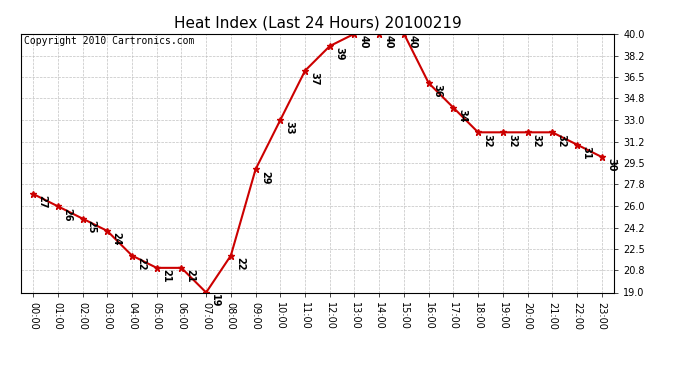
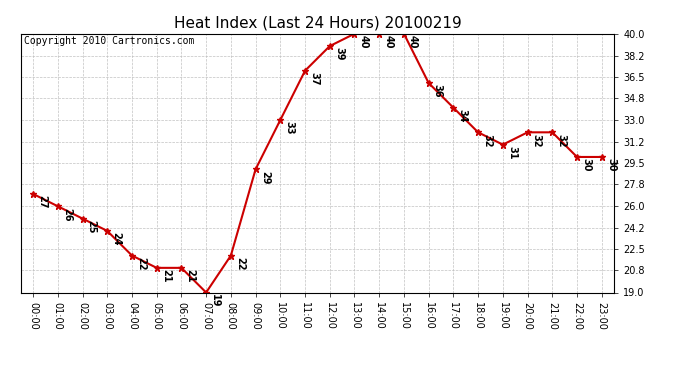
19:00: 32 -> 31
22:00: 31 -> 30
